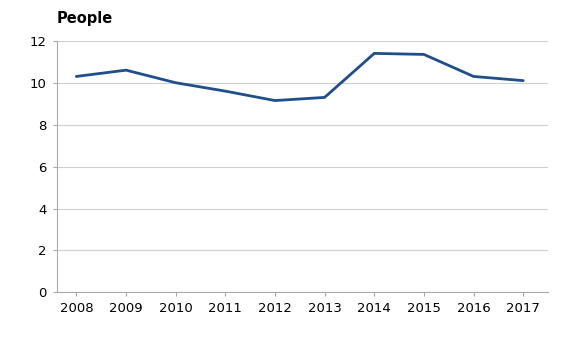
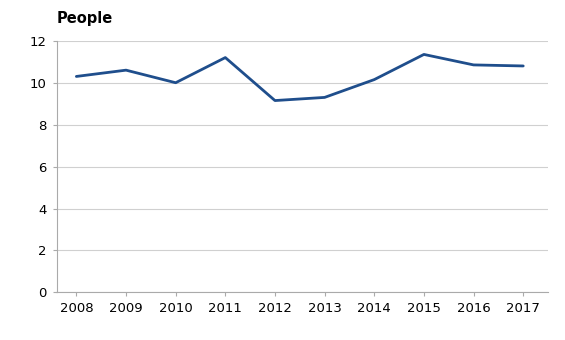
2011: 9.60 -> 11.20
2014: 11.40 -> 10.15
2016: 10.30 -> 10.85
2017: 10.10 -> 10.80
